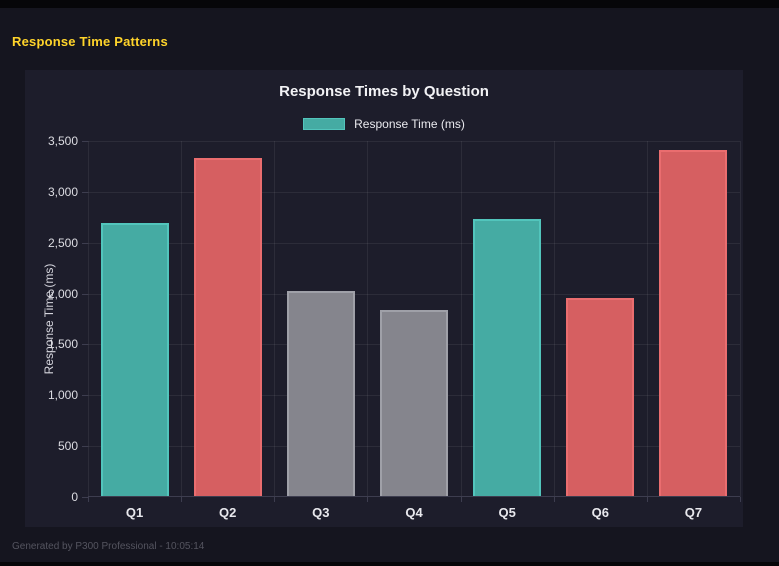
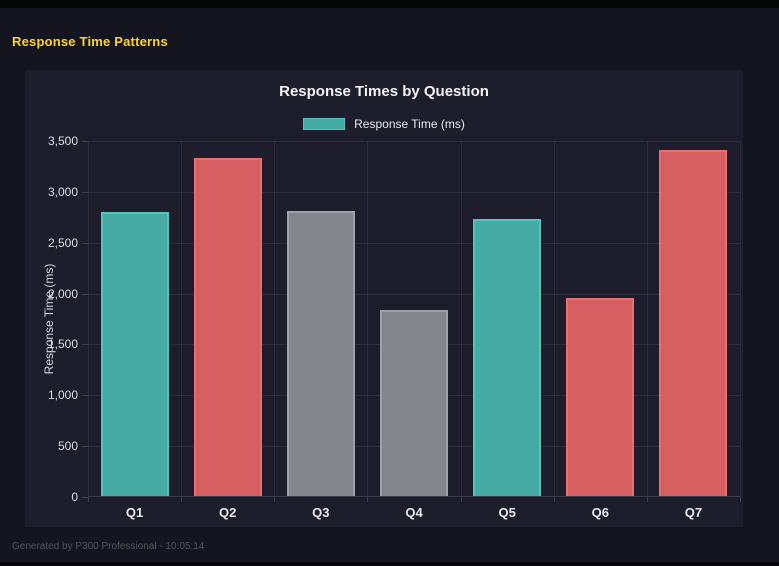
Q1: 2680 -> 2790
Q3: 2020 -> 2800
